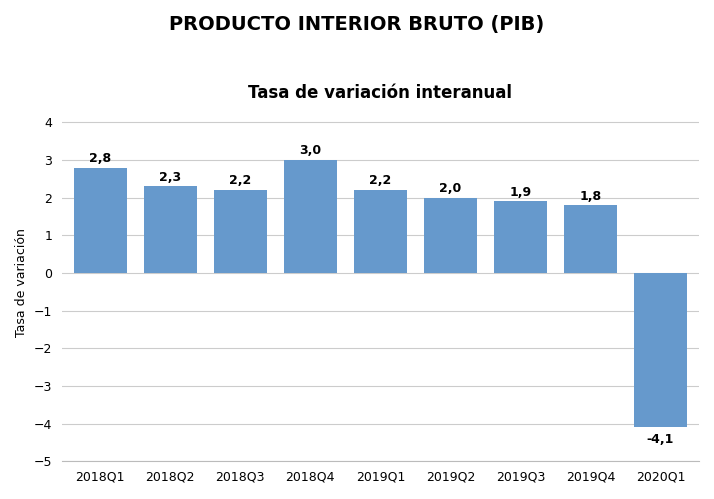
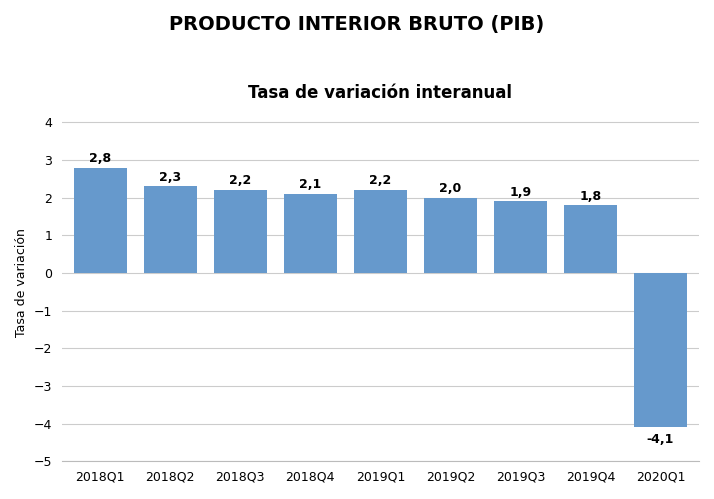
2018Q4: 3,0 -> 2,1
